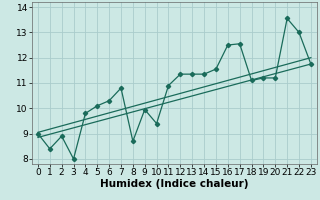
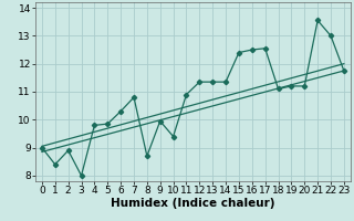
5: 10.10 -> 9.85
15: 11.55 -> 12.40
